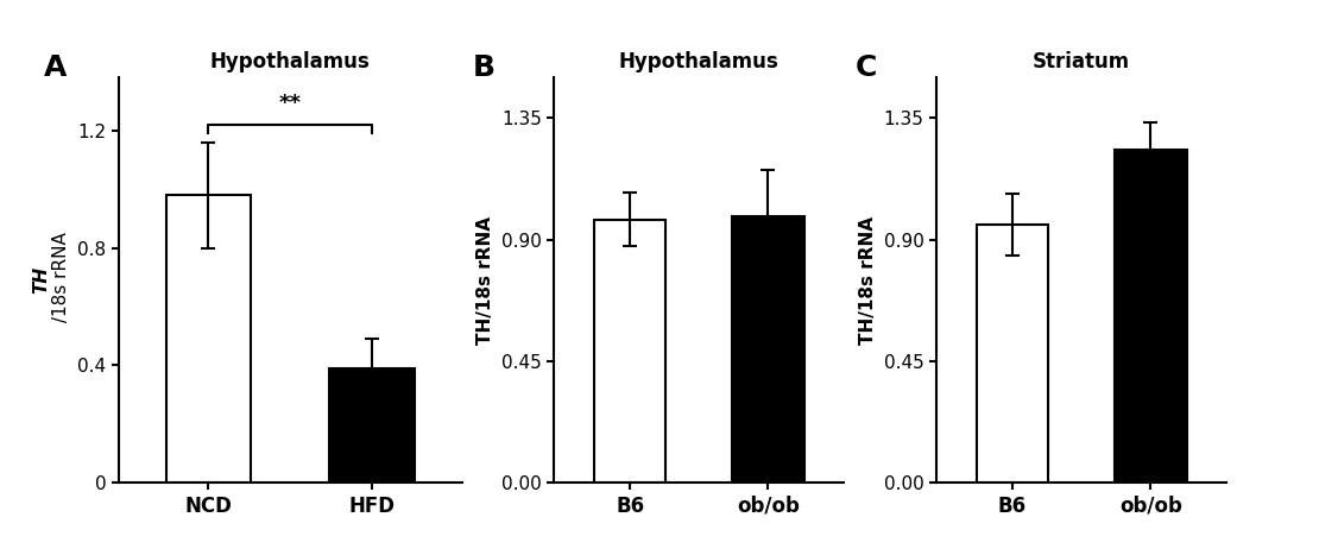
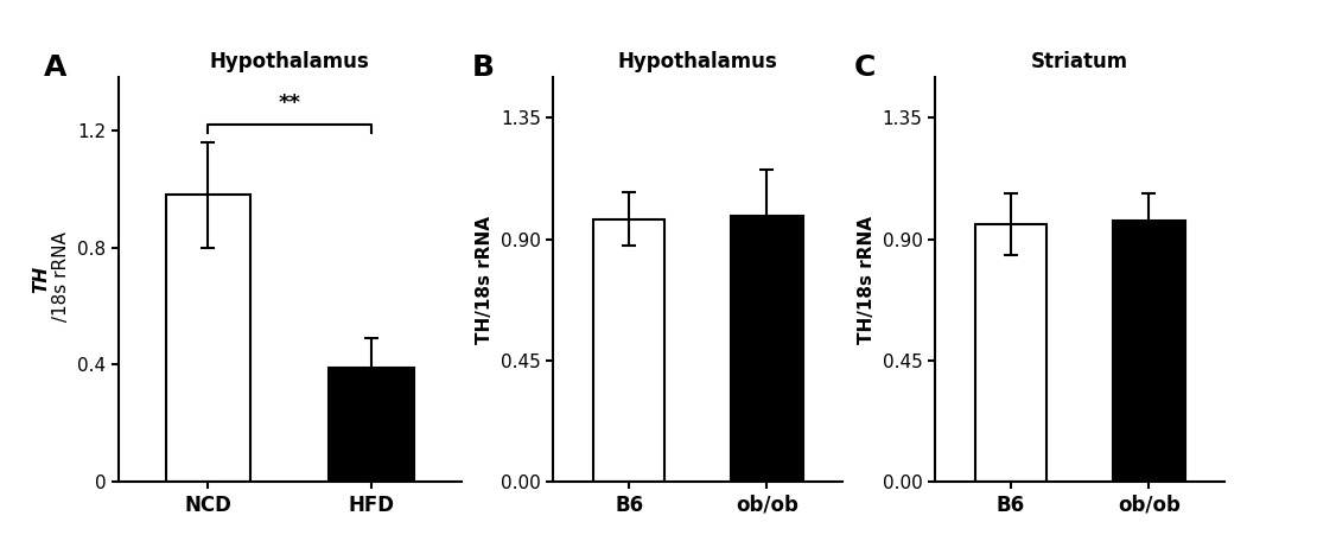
Striatum/ob/ob: 1.235 -> 0.970
